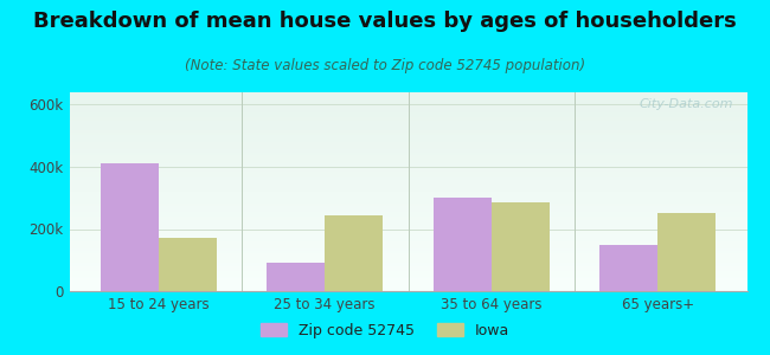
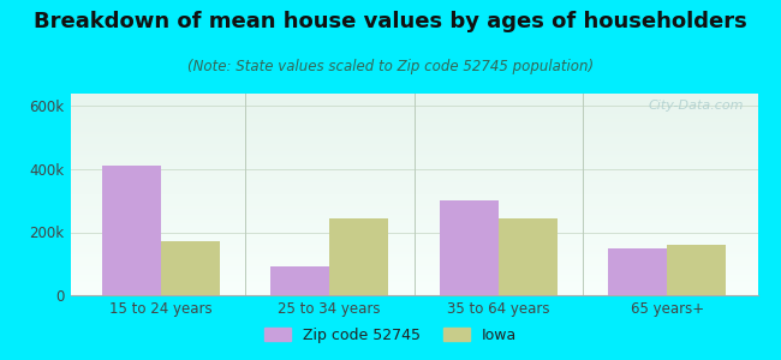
Iowa/35 to 64 years: 285k -> 245k
Iowa/65 years+: 250k -> 160k
